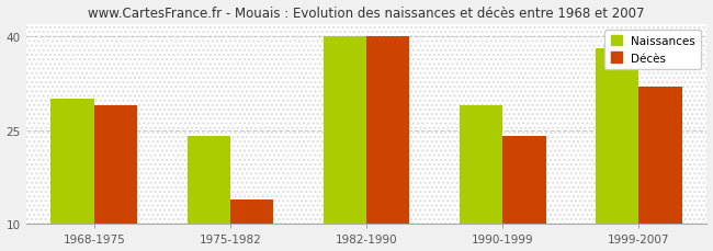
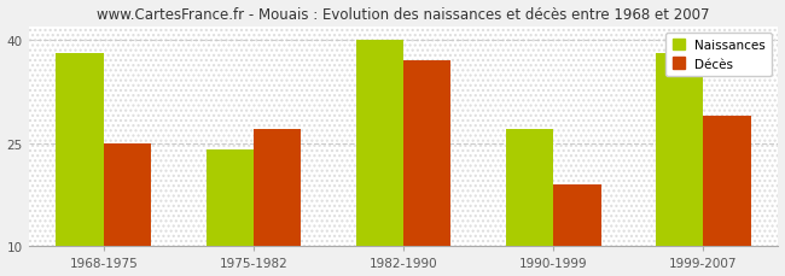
Naissances/1968-1975: 30 -> 38
Décès/1968-1975: 29 -> 25
Décès/1975-1982: 14 -> 27
Décès/1982-1990: 40 -> 37
Naissances/1990-1999: 29 -> 27
Décès/1990-1999: 24 -> 19
Décès/1999-2007: 32 -> 29
